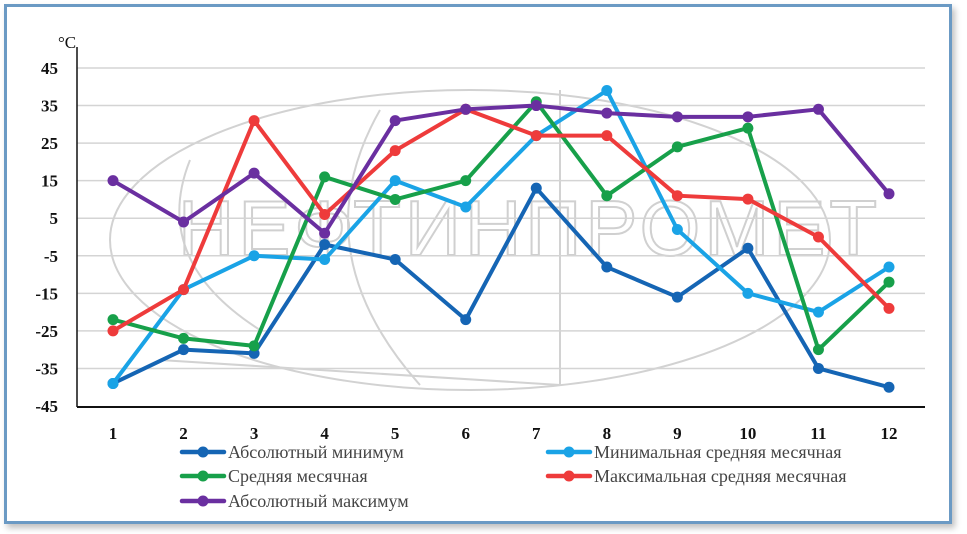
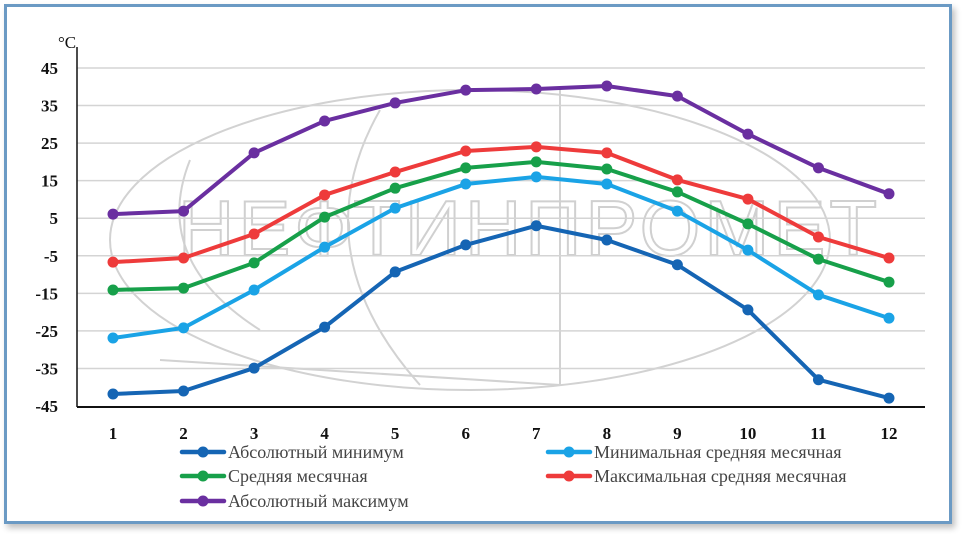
Абсолютный минимум/1: -39 -> -42
Минимальная средняя месячная/1: -39 -> -27
Средняя месячная/1: -22 -> -14
Максимальная средняя месячная/1: -25 -> -7
Абсолютный максимум/1: 15 -> 6
Абсолютный минимум/2: -30 -> -41
Минимальная средняя месячная/2: -14 -> -24
Средняя месячная/2: -27 -> -14
Максимальная средняя месячная/2: -14 -> -6
Абсолютный максимум/2: 4 -> 7
Абсолютный минимум/3: -31 -> -35
Минимальная средняя месячная/3: -5 -> -14
Средняя месячная/3: -29 -> -7
Максимальная средняя месячная/3: 31 -> 1
Абсолютный максимум/3: 17 -> 22
Абсолютный минимум/4: -2 -> -24
Минимальная средняя месячная/4: -6 -> -3
Средняя месячная/4: 16 -> 5
Максимальная средняя месячная/4: 6 -> 11
Абсолютный максимум/4: 1 -> 31
Абсолютный минимум/5: -6 -> -9
Минимальная средняя месячная/5: 15 -> 8
Средняя месячная/5: 10 -> 13
Максимальная средняя месячная/5: 23 -> 17
Абсолютный максимум/5: 31 -> 36
Абсолютный минимум/6: -22 -> -2
Минимальная средняя месячная/6: 8 -> 14
Средняя месячная/6: 15 -> 18
Максимальная средняя месячная/6: 34 -> 23
Абсолютный максимум/6: 34 -> 39
Абсолютный минимум/7: 13 -> 3
Минимальная средняя месячная/7: 27 -> 16
Средняя месячная/7: 36 -> 20
Максимальная средняя месячная/7: 27 -> 24
Абсолютный максимум/7: 35 -> 39
Абсолютный минимум/8: -8 -> -1
Минимальная средняя месячная/8: 39 -> 14
Средняя месячная/8: 11 -> 18
Максимальная средняя месячная/8: 27 -> 22
Абсолютный максимум/8: 33 -> 40
Абсолютный минимум/9: -16 -> -7
Минимальная средняя месячная/9: 2 -> 7
Средняя месячная/9: 24 -> 12
Максимальная средняя месячная/9: 11 -> 15
Абсолютный максимум/9: 32 -> 38
Абсолютный минимум/10: -3 -> -19
Минимальная средняя месячная/10: -15 -> -4
Средняя месячная/10: 29 -> 4
Абсолютный максимум/10: 32 -> 27
Абсолютный минимум/11: -35 -> -38
Минимальная средняя месячная/11: -20 -> -15
Средняя месячная/11: -30 -> -6
Абсолютный максимум/11: 34 -> 18
Абсолютный минимум/12: -40 -> -43
Минимальная средняя месячная/12: -8 -> -22
Максимальная средняя месячная/12: -19 -> -6
